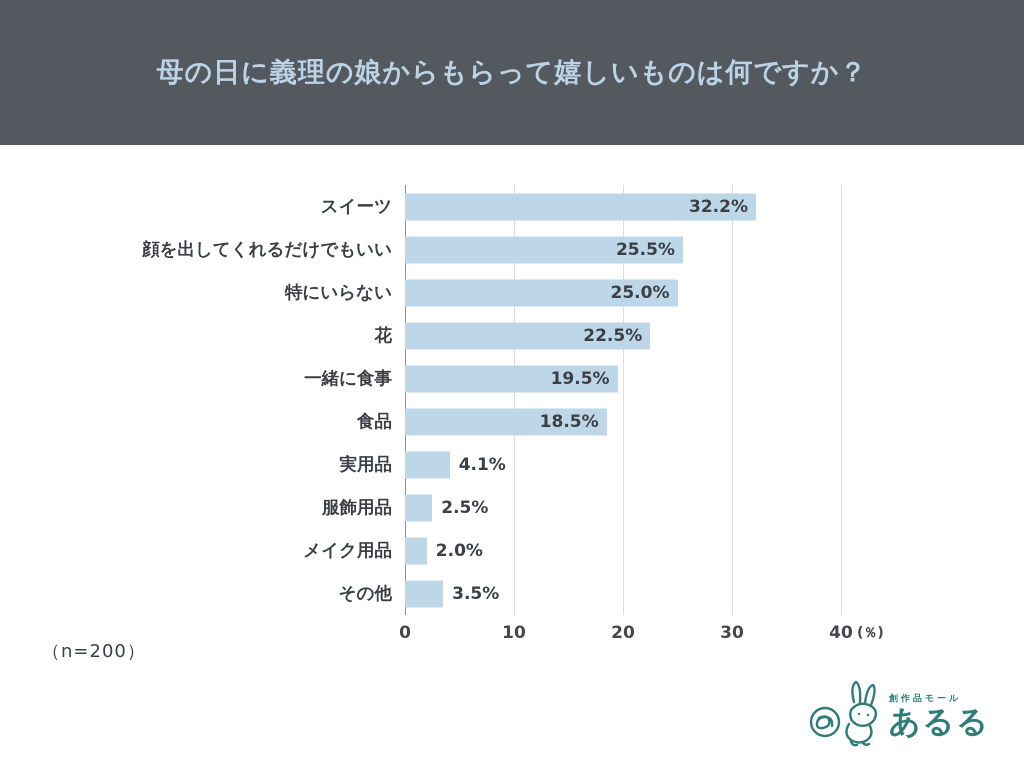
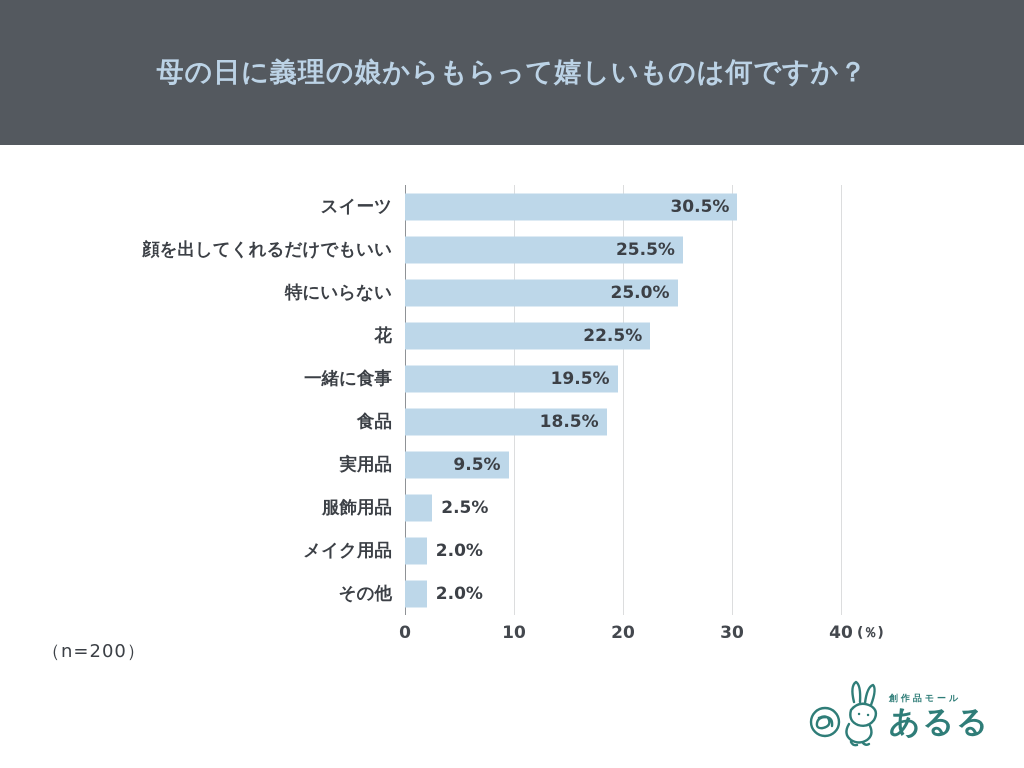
スイーツ: 32.2% -> 30.5%
実用品: 4.1% -> 9.5%
その他: 3.5% -> 2.0%
